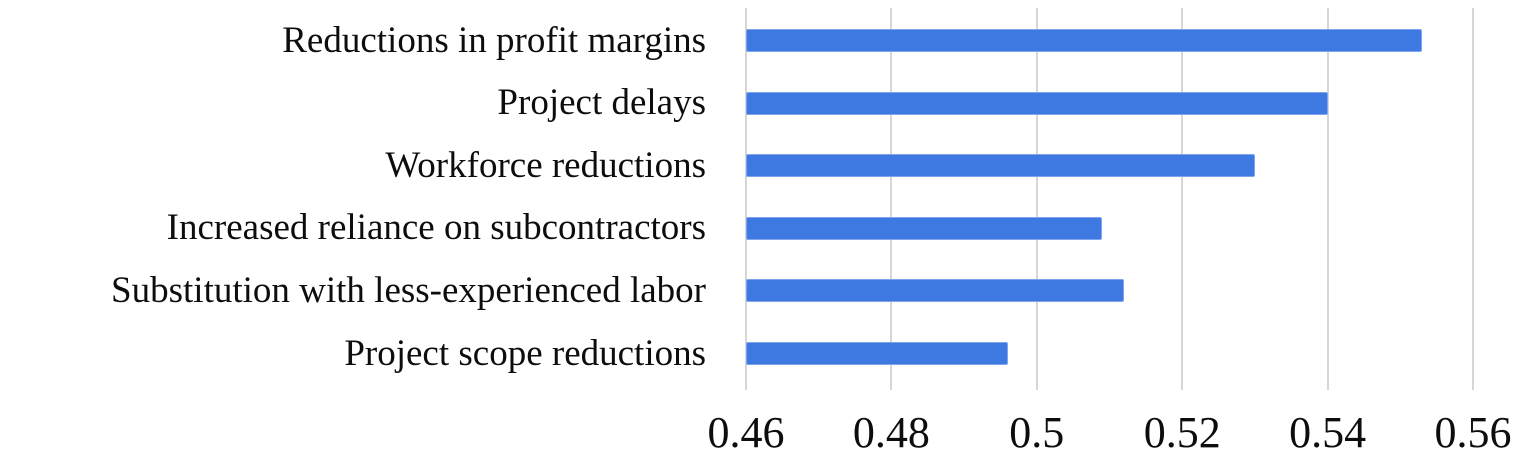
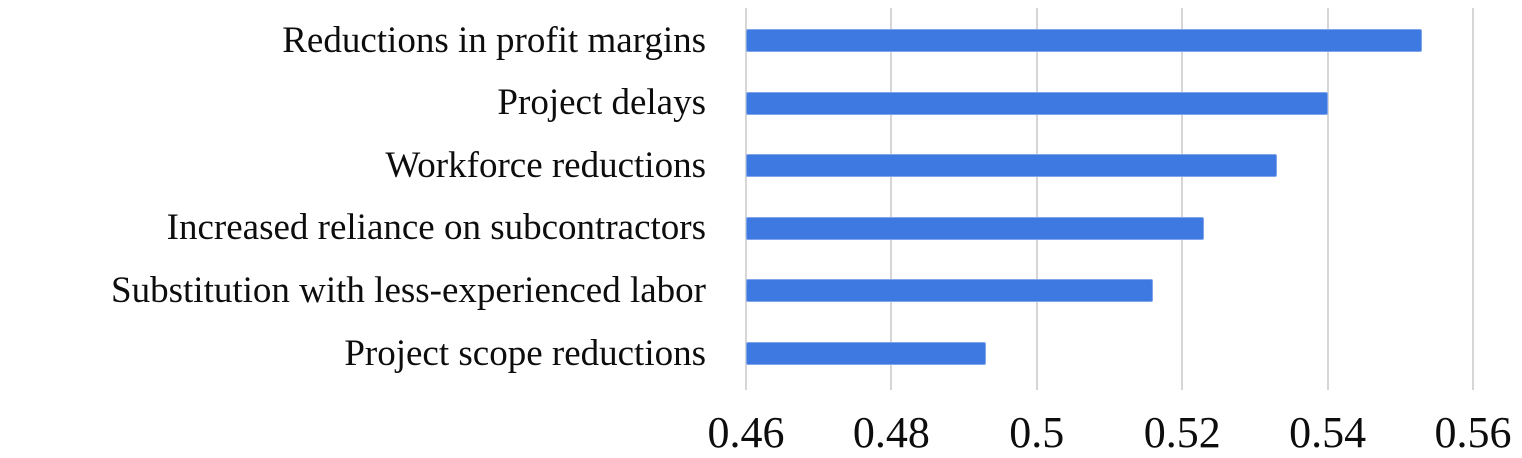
Workforce reductions: 0.530 -> 0.533
Increased reliance on subcontractors: 0.509 -> 0.523
Substitution with less-experienced labor: 0.512 -> 0.516
Project scope reductions: 0.496 -> 0.493
